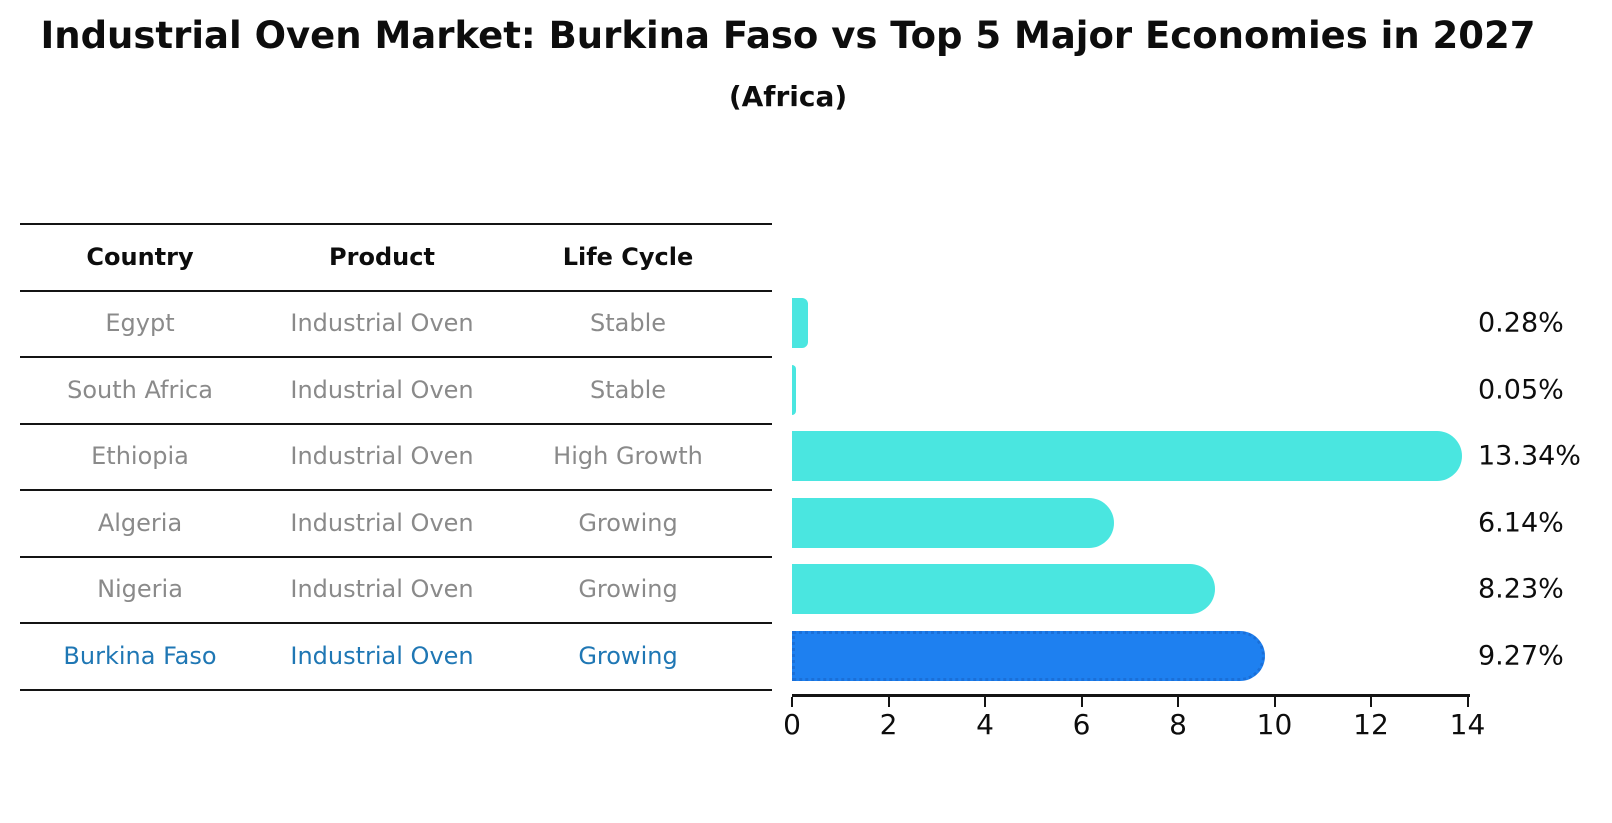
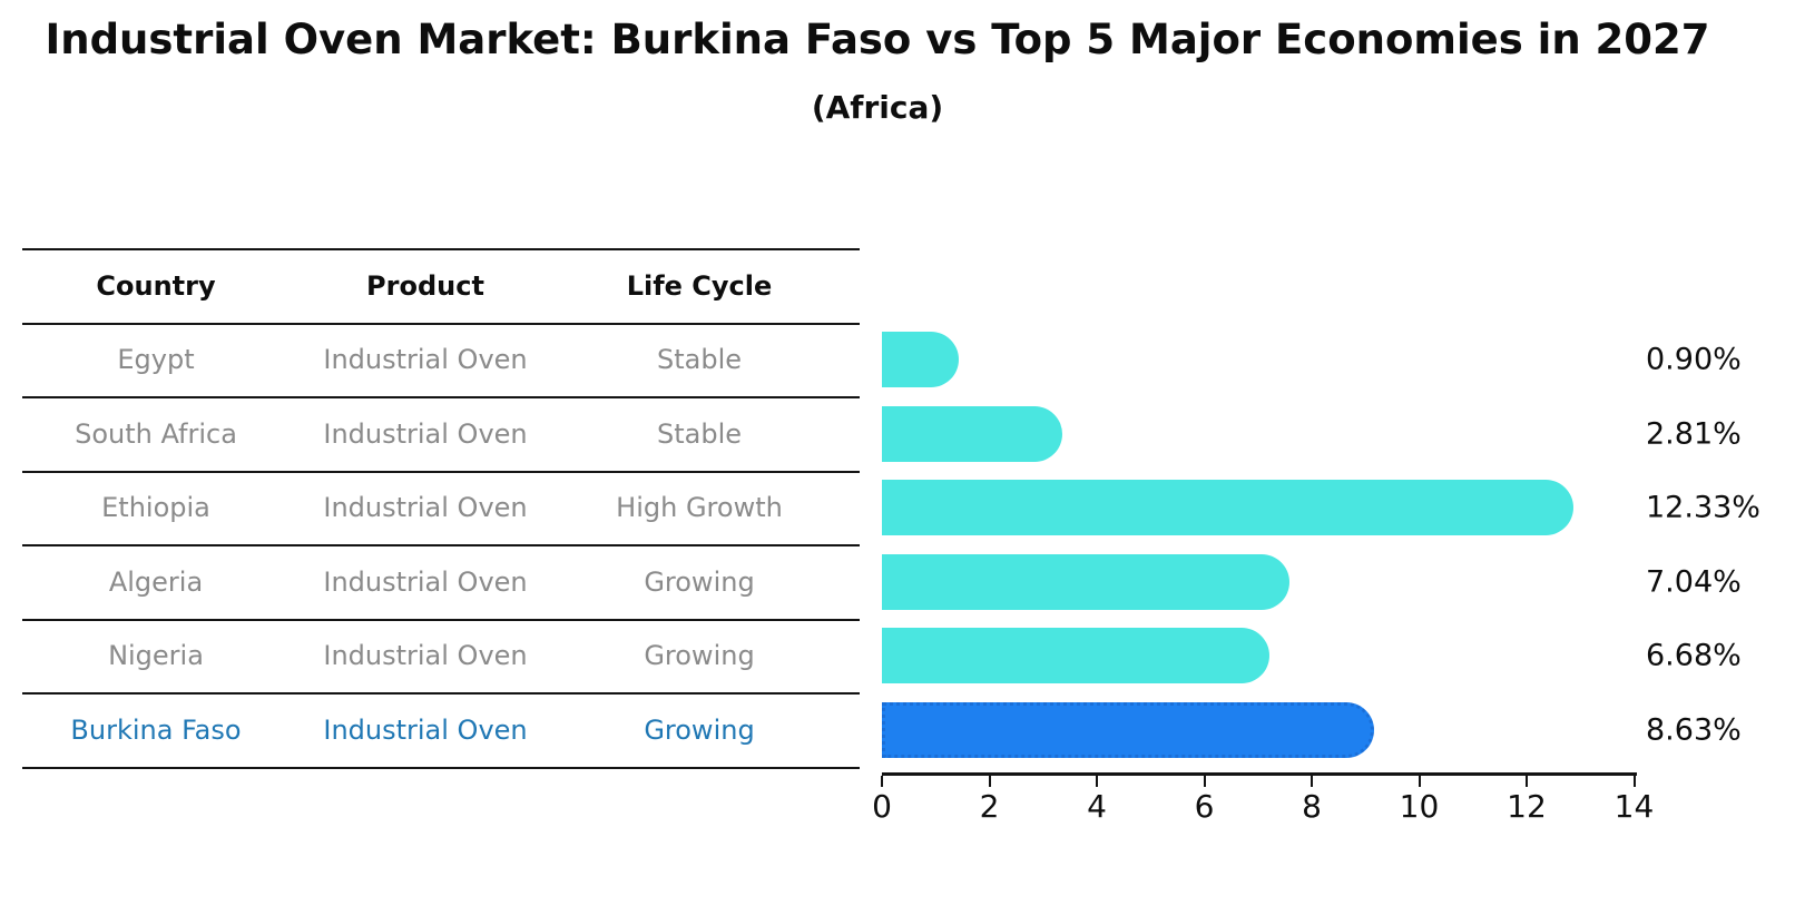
Egypt: 0.28% -> 0.90%
South Africa: 0.05% -> 2.81%
Ethiopia: 13.34% -> 12.33%
Algeria: 6.14% -> 7.04%
Nigeria: 8.23% -> 6.68%
Burkina Faso: 9.27% -> 8.63%
